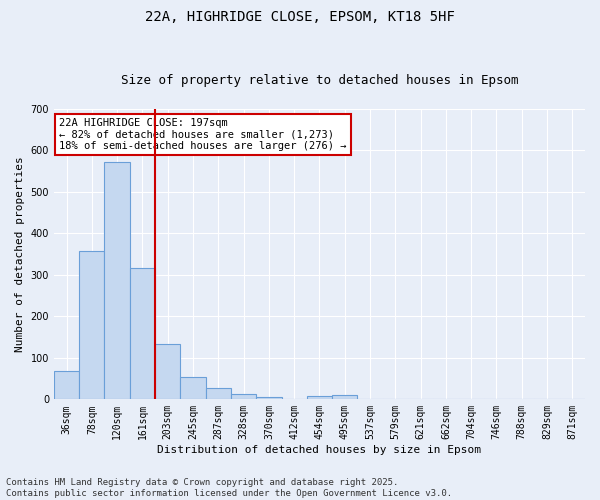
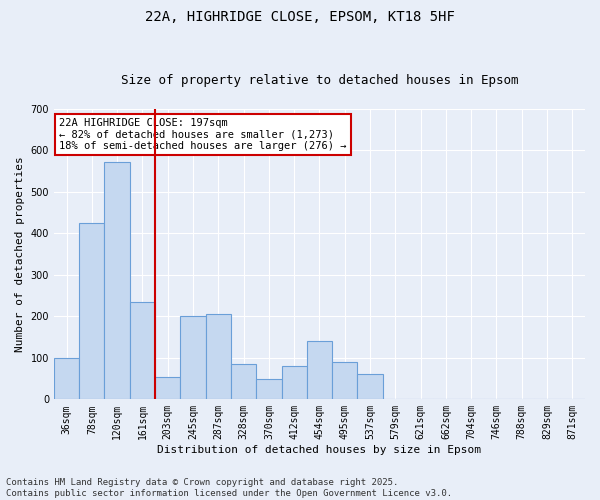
36sqm: 68 -> 100
78sqm: 357 -> 425
161sqm: 316 -> 235
203sqm: 134 -> 55
245sqm: 55 -> 200
287sqm: 27 -> 205
328sqm: 14 -> 85
370sqm: 6 -> 50
412sqm: 2 -> 80
454sqm: 9 -> 140
495sqm: 10 -> 90
537sqm: 2 -> 60
